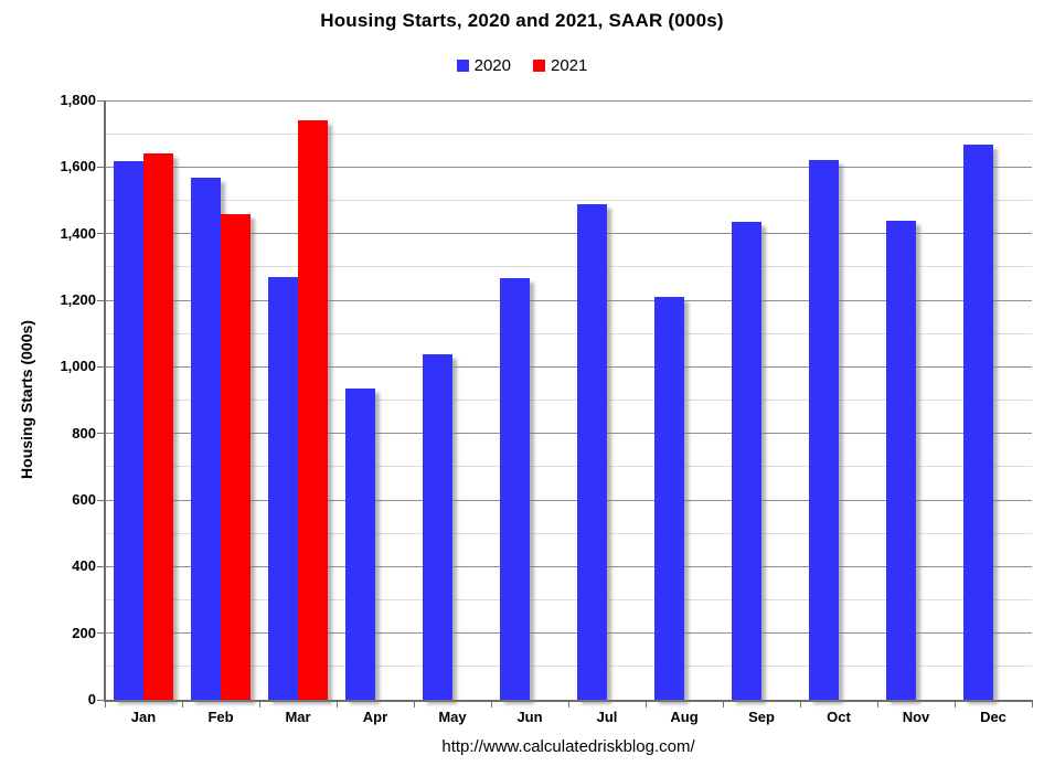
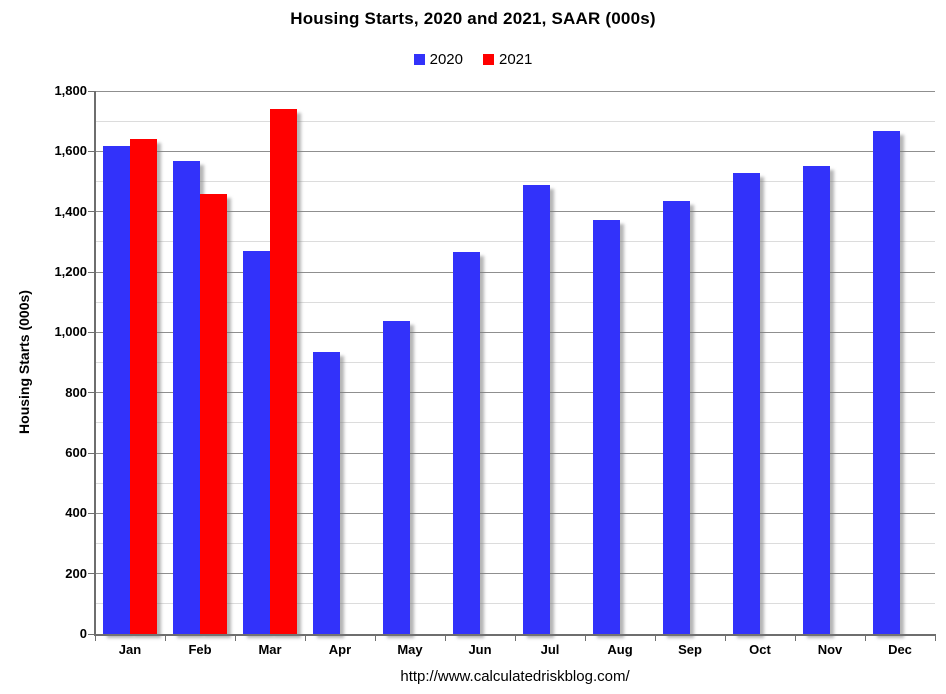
2020/Aug: 1210 -> 1370
2020/Oct: 1620 -> 1530
2020/Nov: 1440 -> 1550
